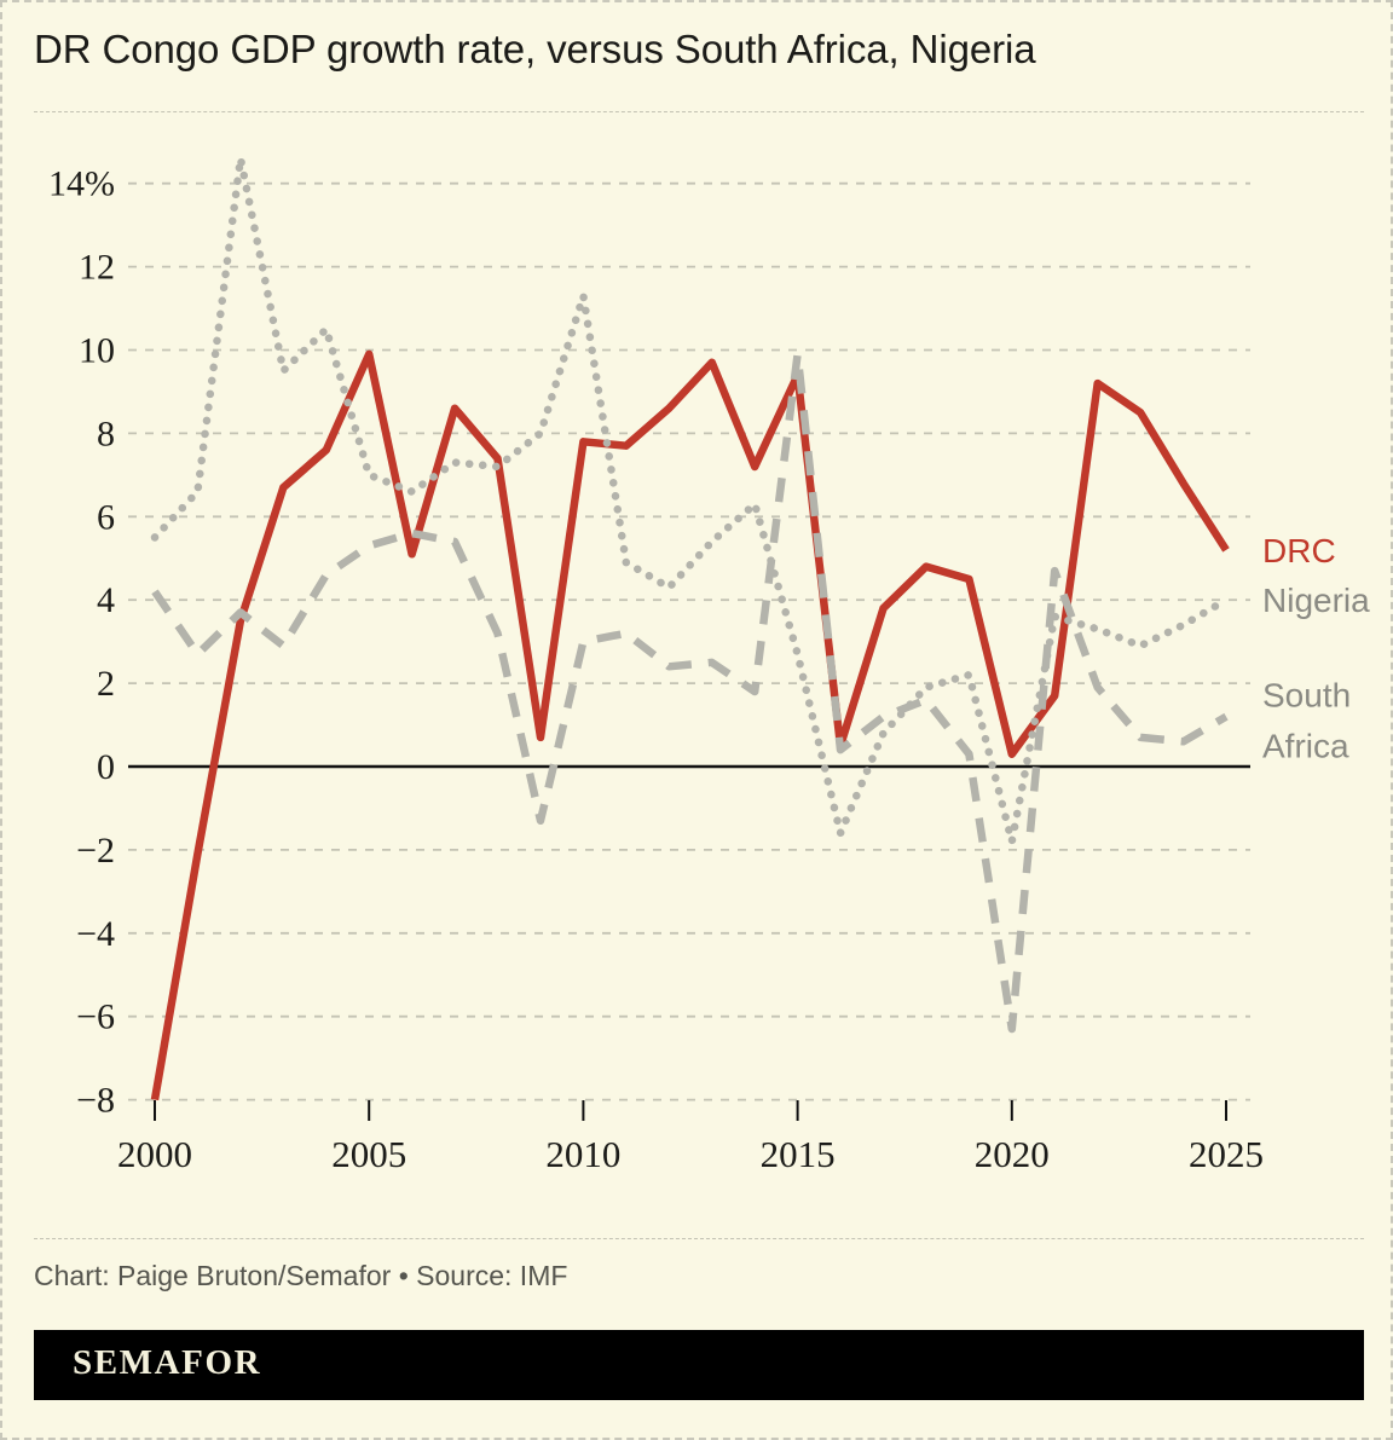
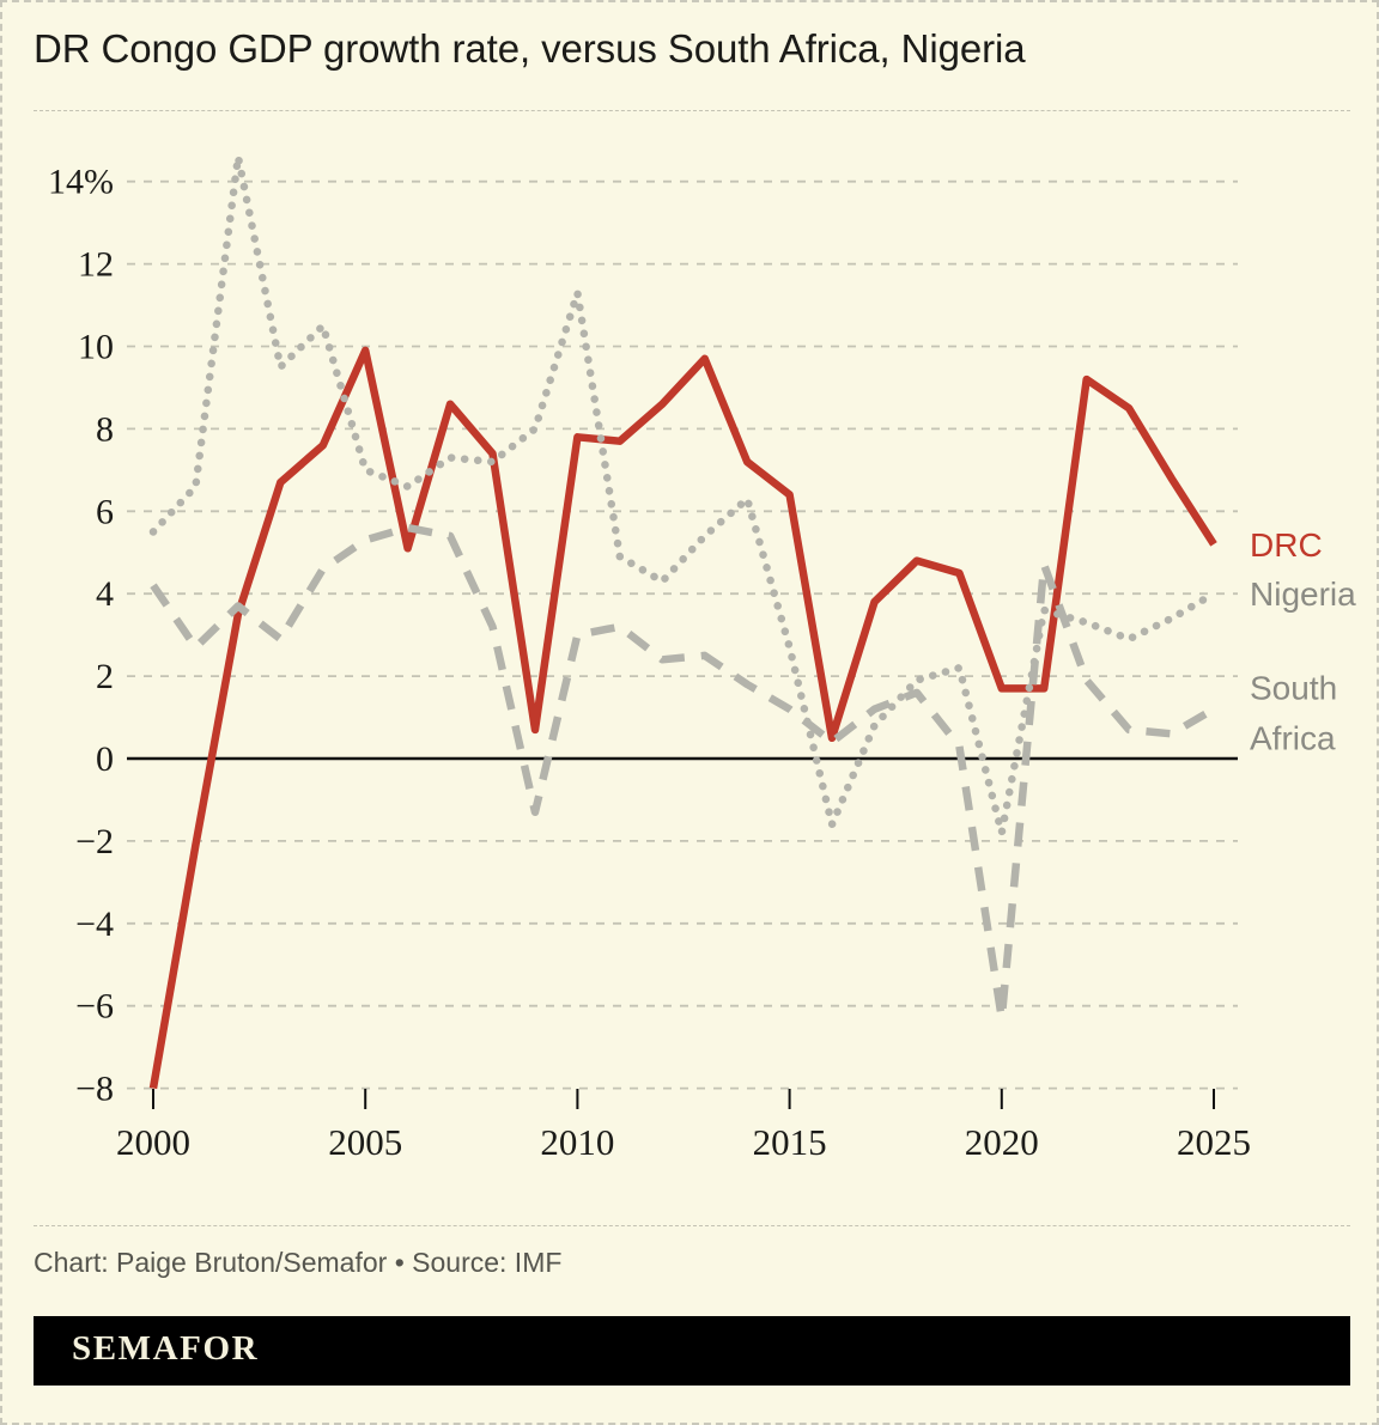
DRC/2015: 9.4% -> 6.4%
South Africa/2015: 9.9% -> 1.2%
DRC/2020: 0.3% -> 1.7%
